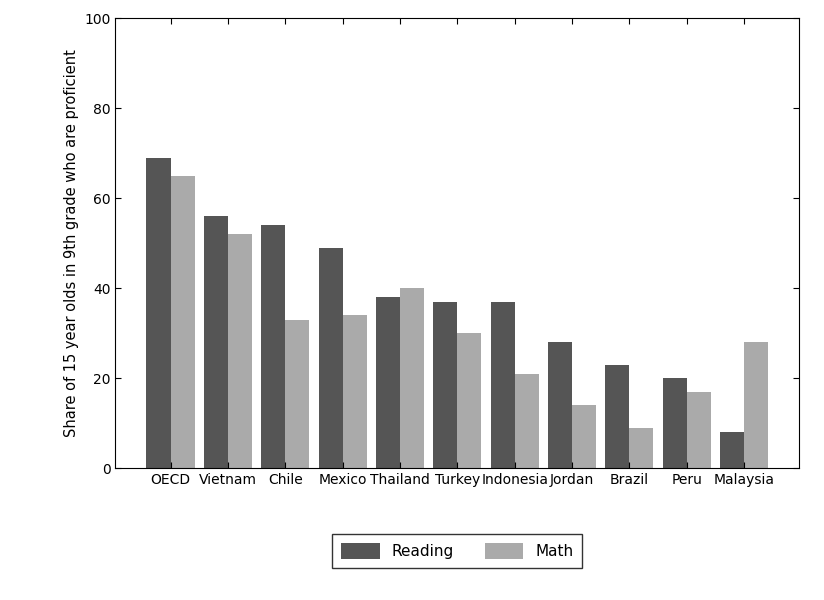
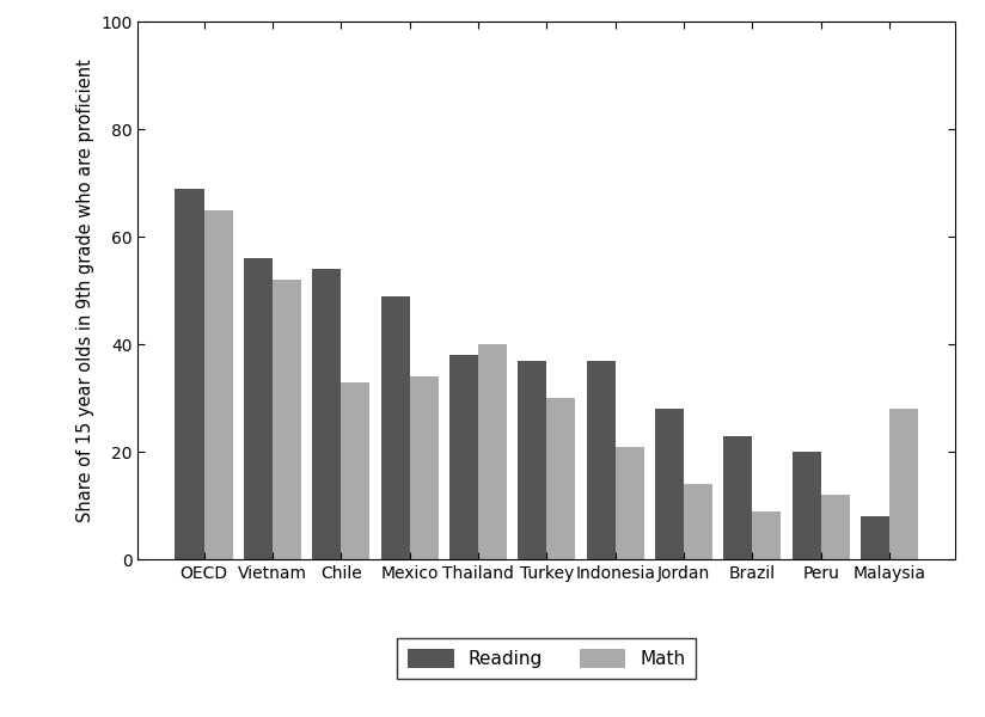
Math/Peru: 17 -> 12
